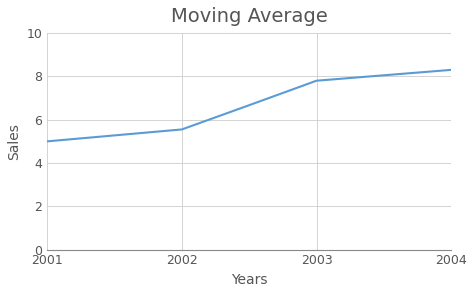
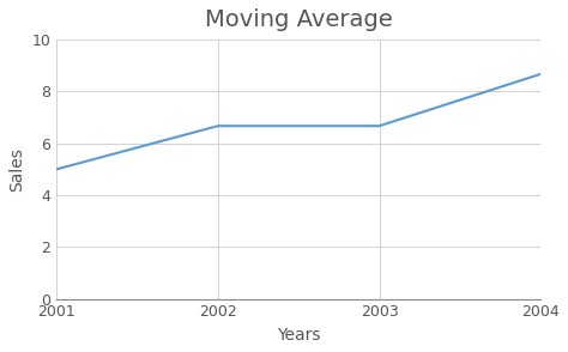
2002: 5.55 -> 6.67
2003: 7.80 -> 6.67
2004: 8.30 -> 8.67
